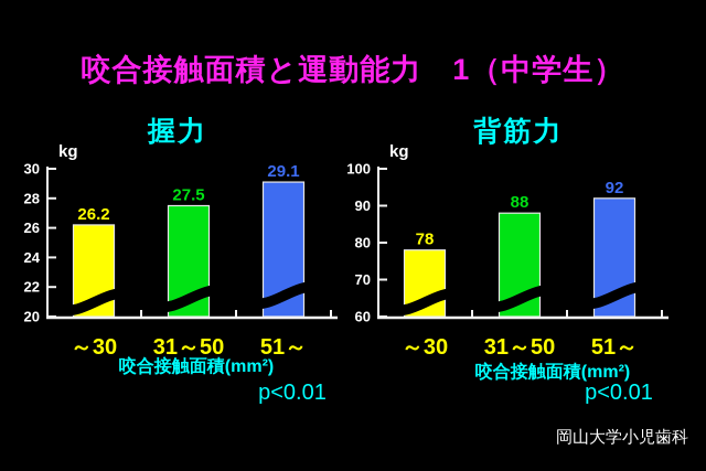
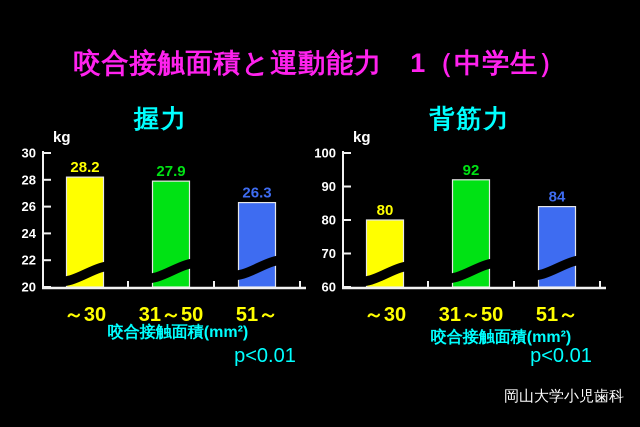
握力/～30: 26.2 -> 28.2
握力/31～50: 27.5 -> 27.9
握力/51～: 29.1 -> 26.3
背筋力/～30: 78 -> 80
背筋力/31～50: 88 -> 92
背筋力/51～: 92 -> 84
